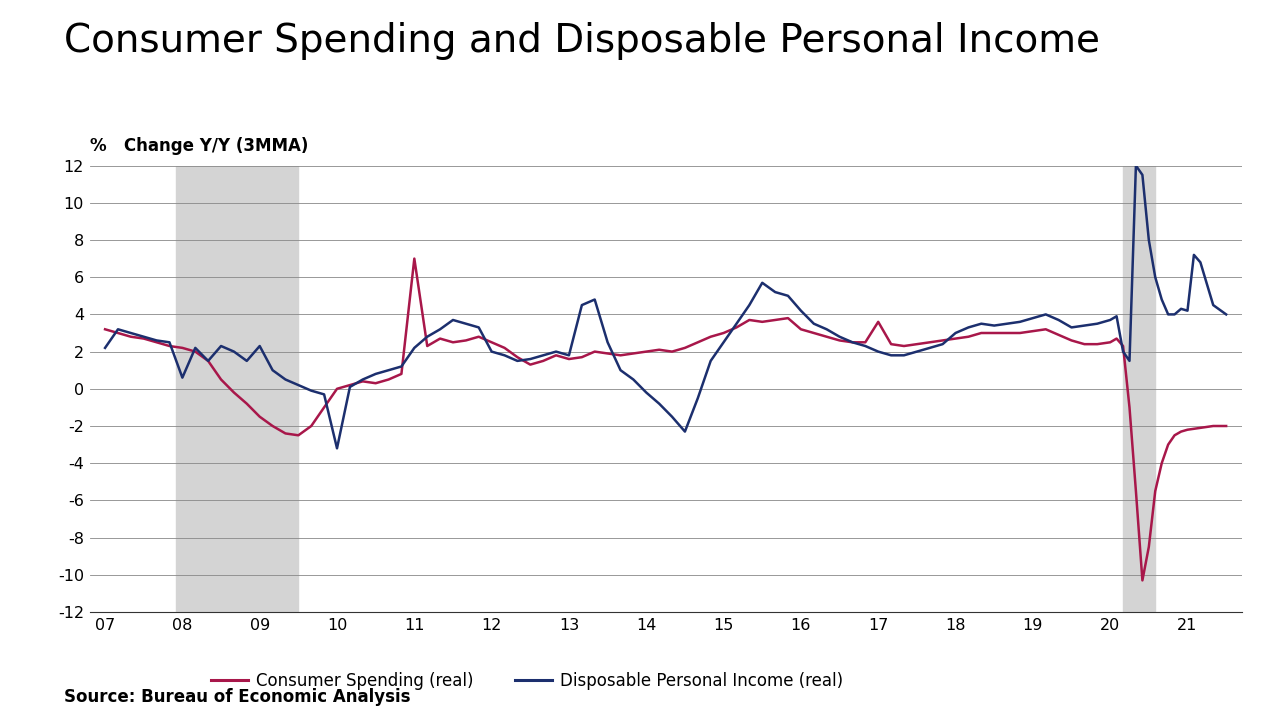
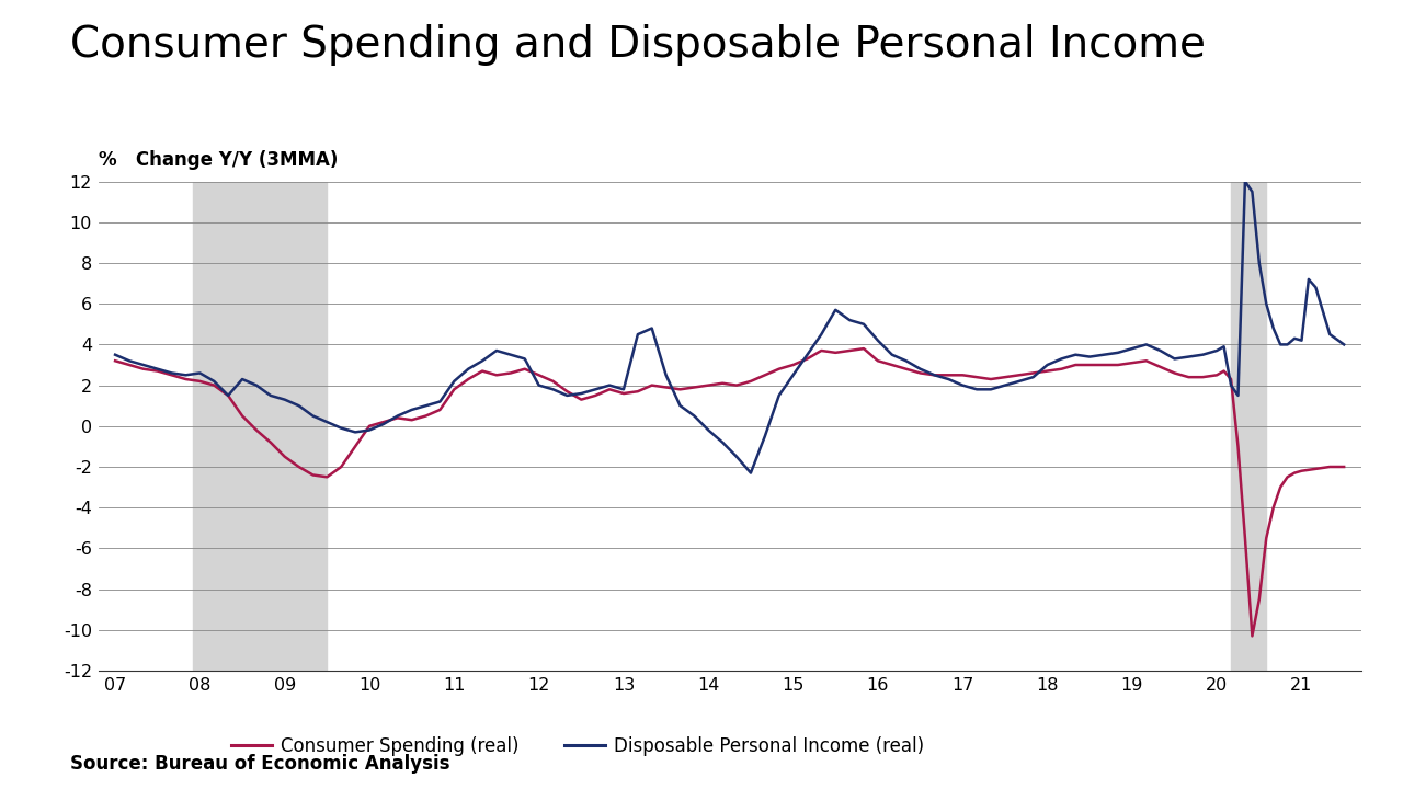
Disposable Personal Income (real)/07: 2.2 -> 3.5
Disposable Personal Income (real)/08: 0.6 -> 2.6
Disposable Personal Income (real)/09: 2.3 -> 1.3
Disposable Personal Income (real)/10: -3.2 -> -0.2
Consumer Spending (real)/11: 7.0 -> 1.8
Consumer Spending (real)/17: 3.6 -> 2.5
